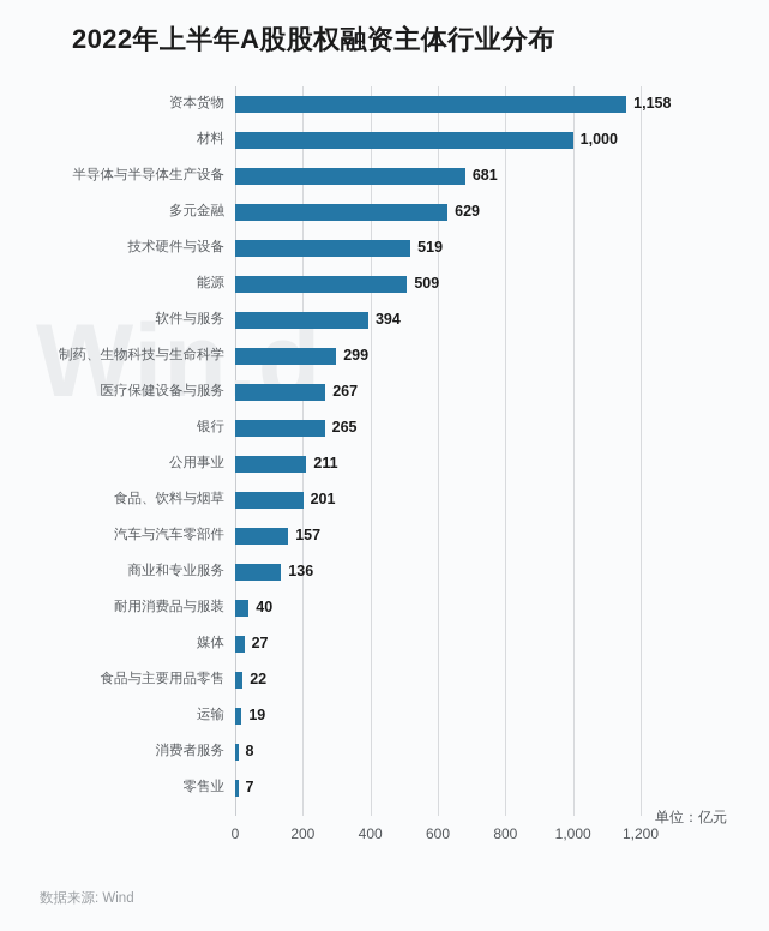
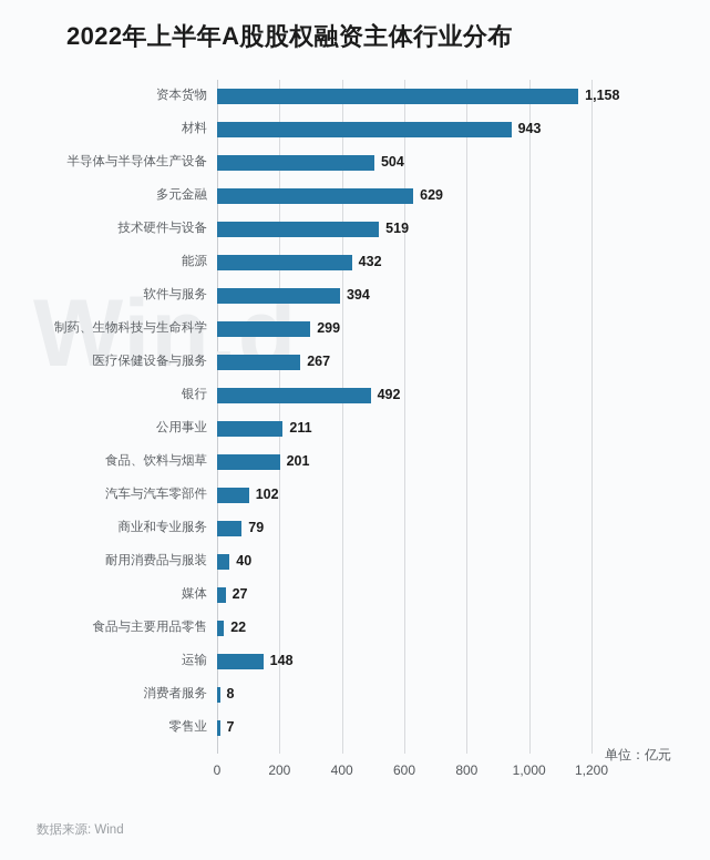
材料: 1,000 -> 943
半导体与半导体生产设备: 681 -> 504
能源: 509 -> 432
银行: 265 -> 492
汽车与汽车零部件: 157 -> 102
商业和专业服务: 136 -> 79
运输: 19 -> 148
